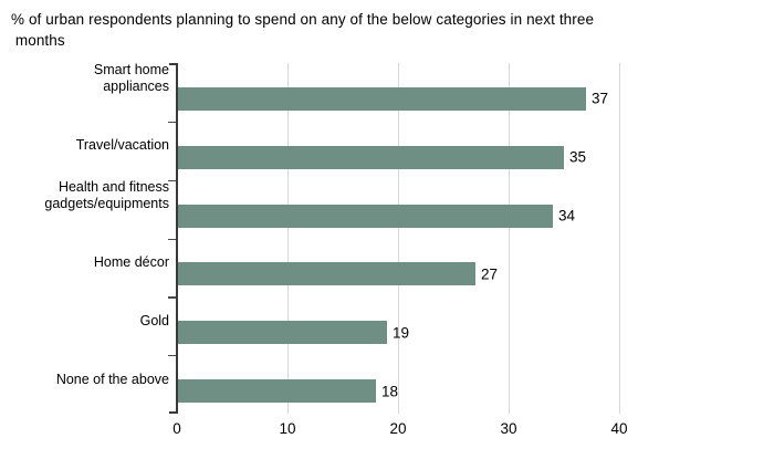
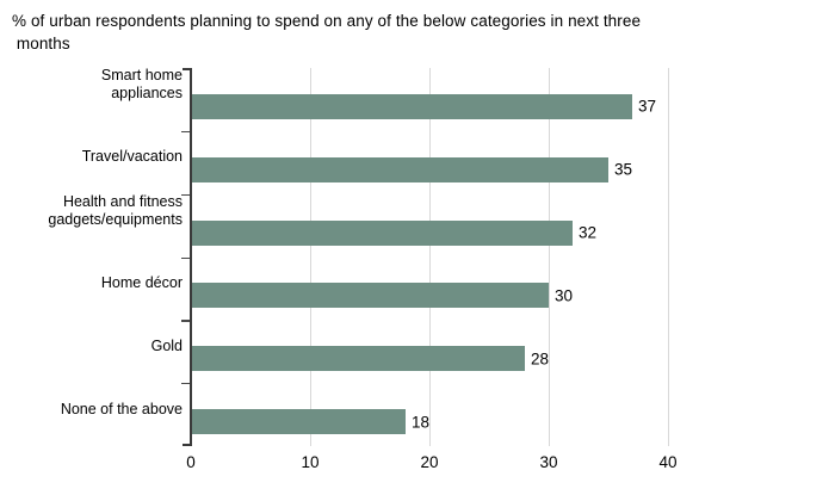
Health and fitness gadgets/equipments: 34 -> 32
Home décor: 27 -> 30
Gold: 19 -> 28
